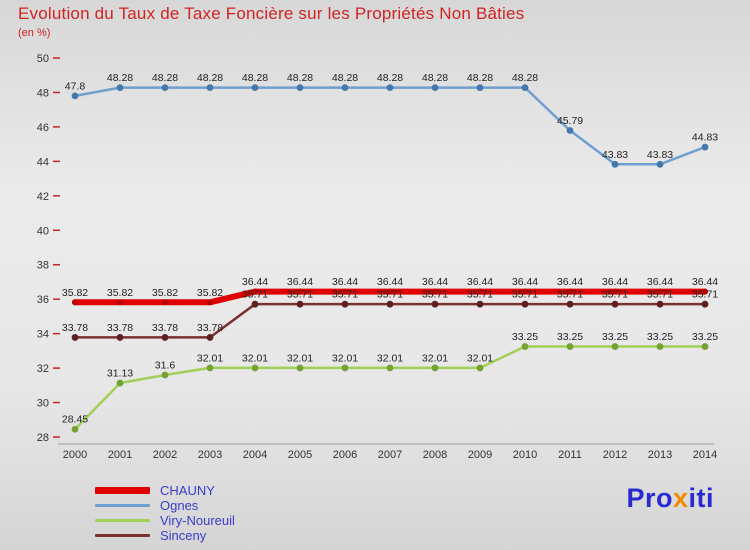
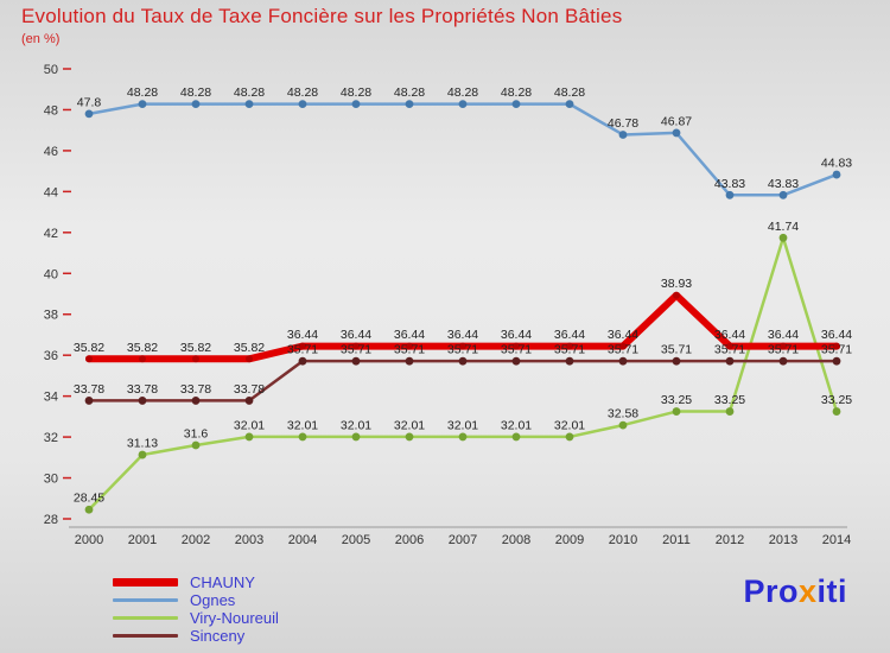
Ognes/2010: 48.28 -> 46.78
Viry-Noureuil/2010: 33.25 -> 32.58
CHAUNY/2011: 36.44 -> 38.93
Ognes/2011: 45.79 -> 46.87
Viry-Noureuil/2013: 33.25 -> 41.74
